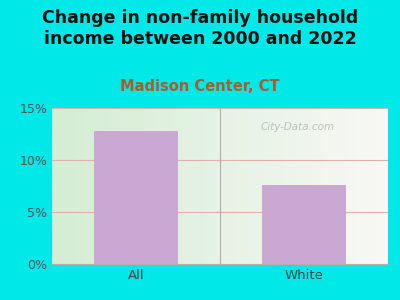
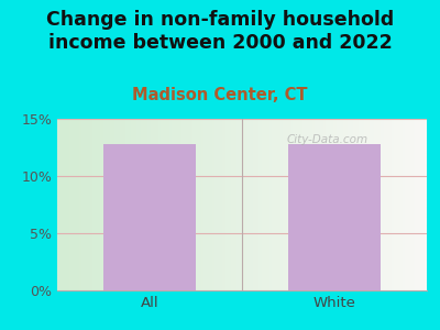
White: 7.6% -> 12.8%
